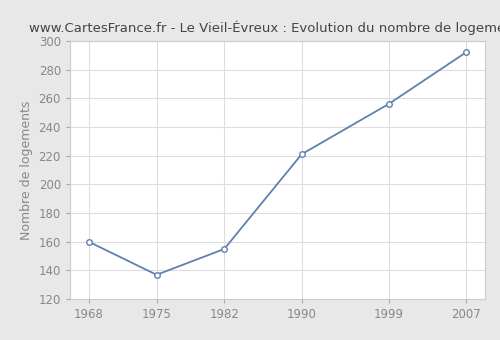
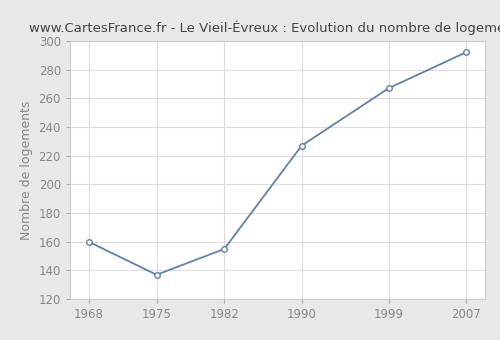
1990: 221 -> 227
1999: 256 -> 267
